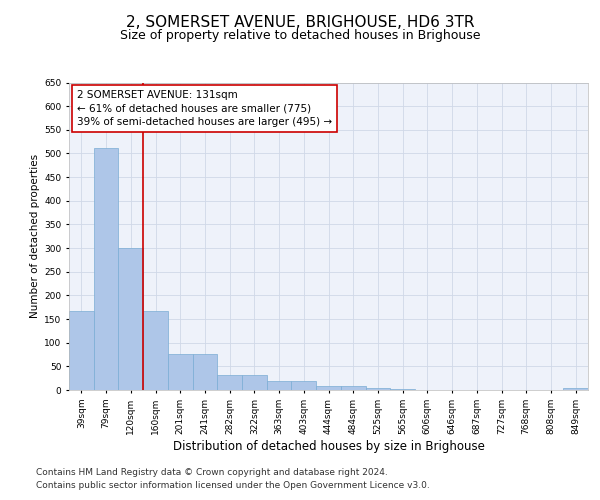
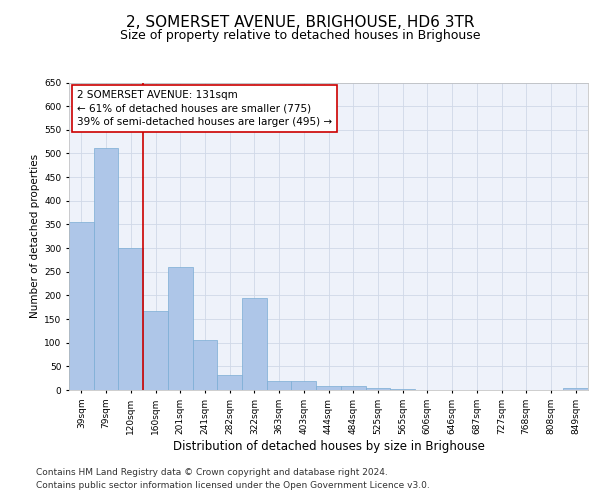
39sqm: 168 -> 355
201sqm: 76 -> 260
241sqm: 76 -> 105
322sqm: 31 -> 195
